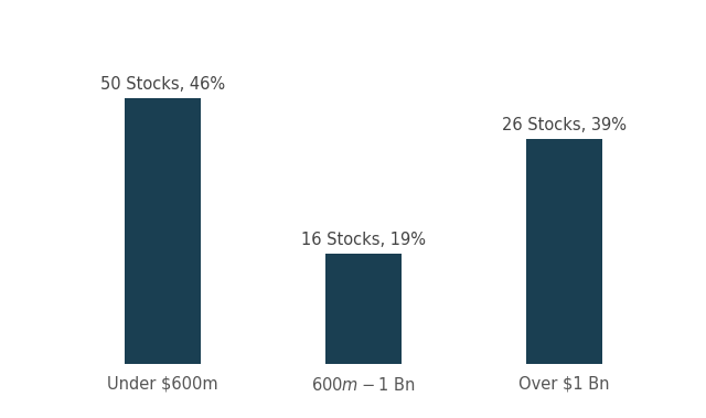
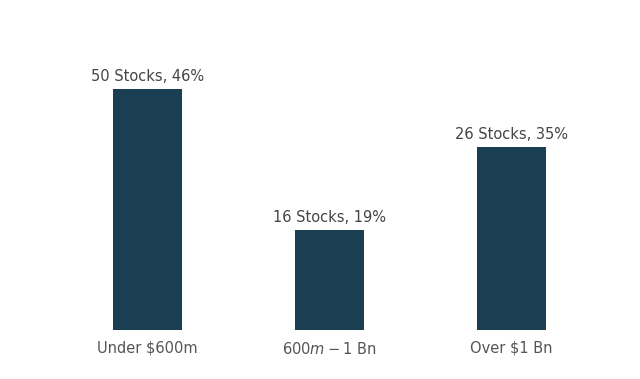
Over $1 Bn: 39% -> 35%
